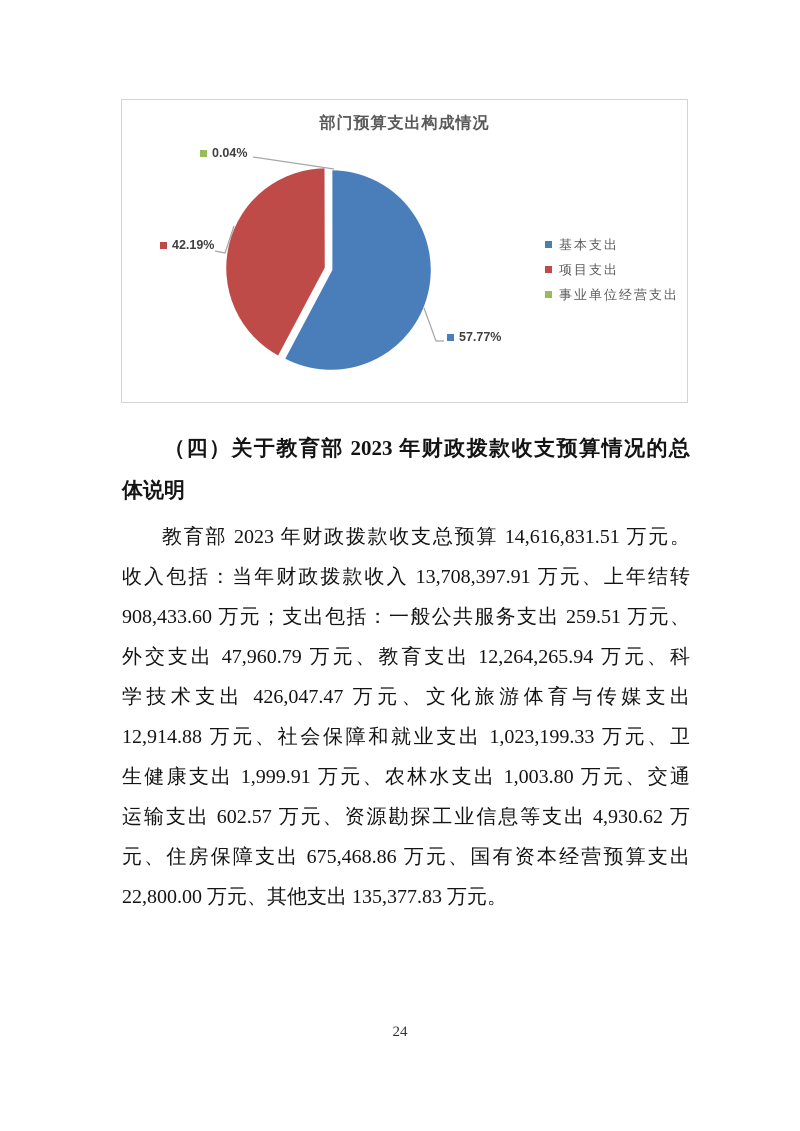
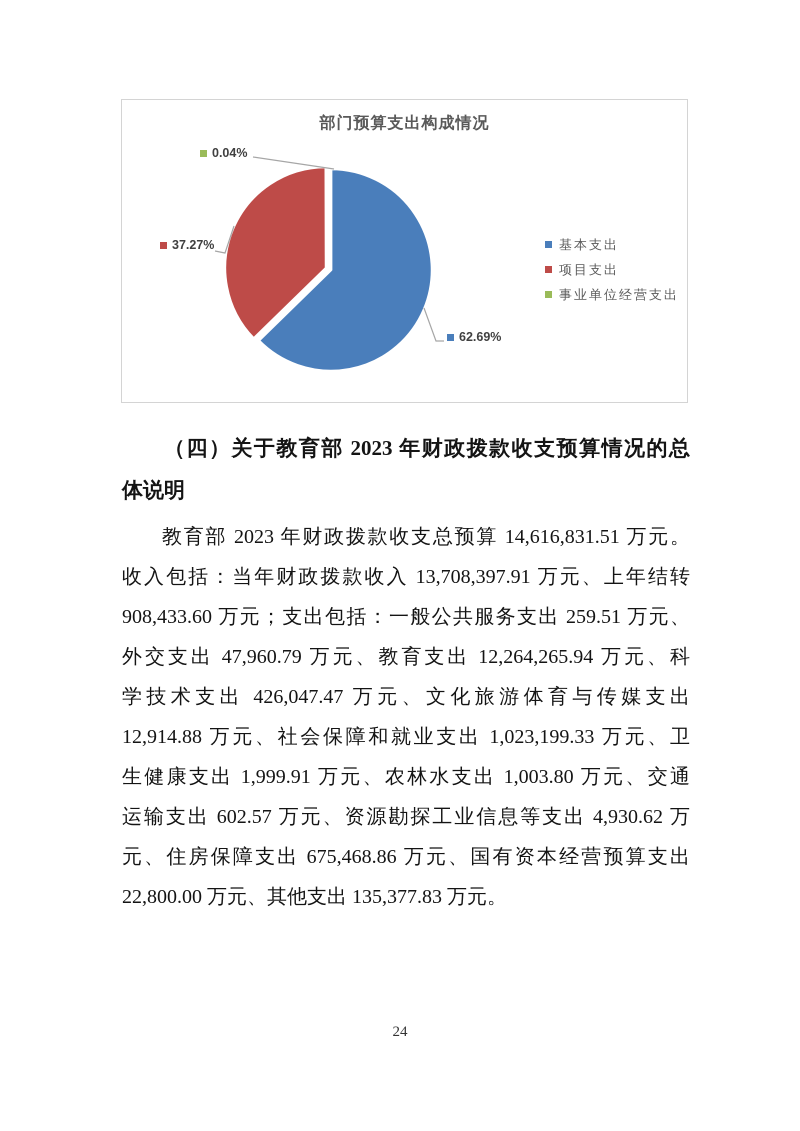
基本支出: 57.77% -> 62.69%
项目支出: 42.19% -> 37.27%
